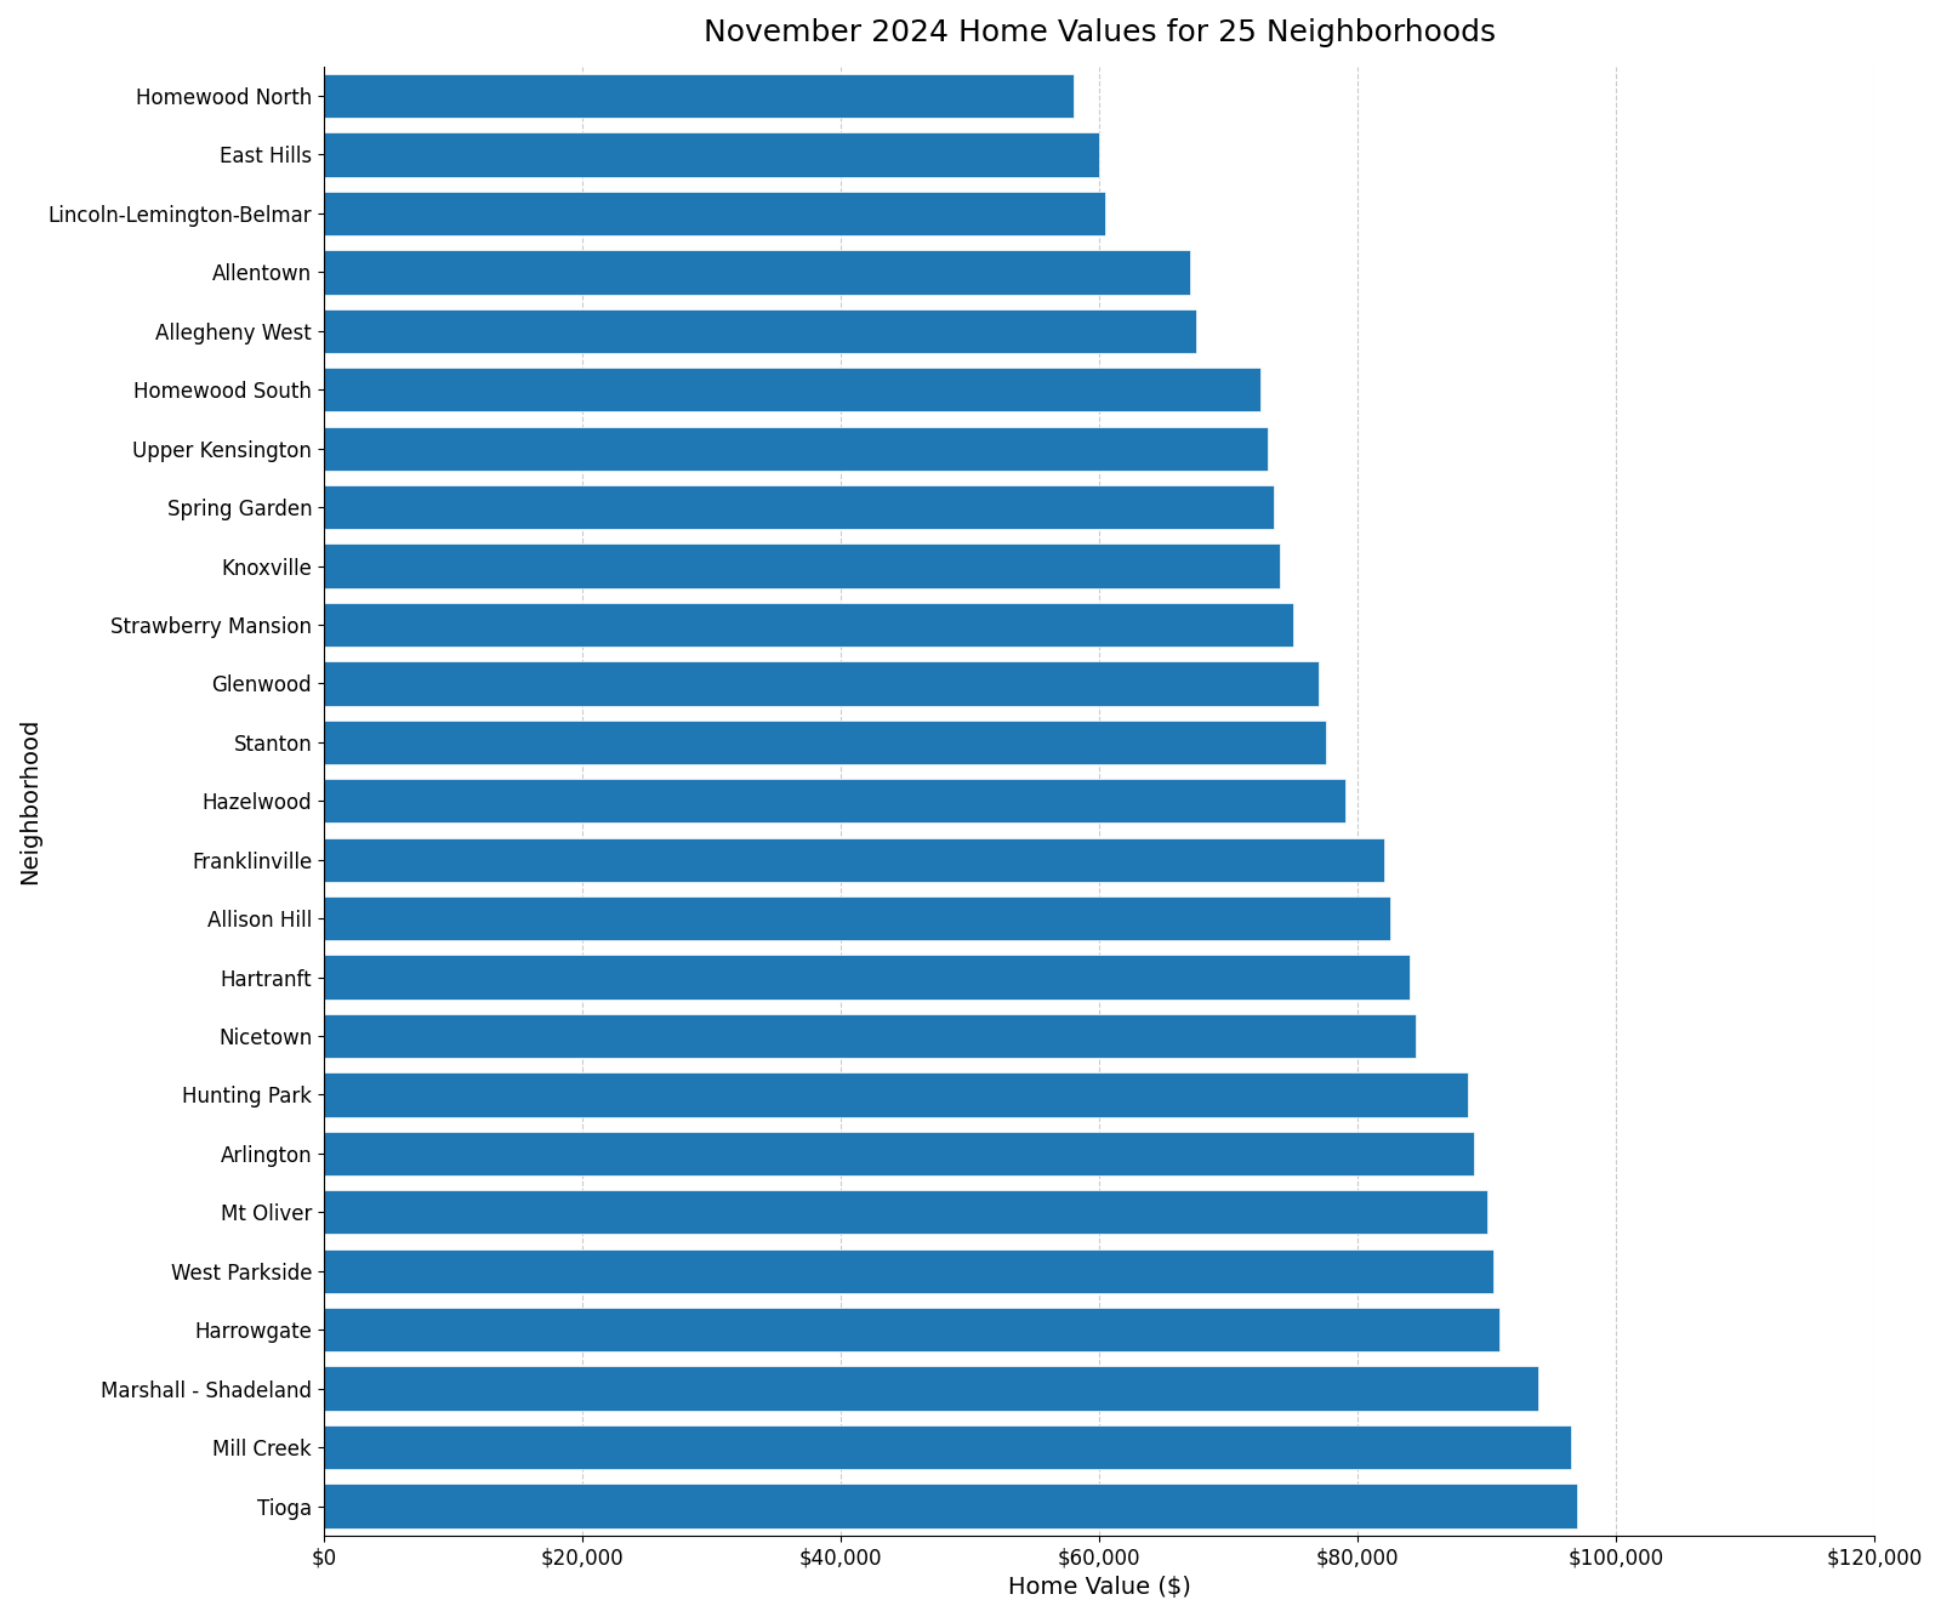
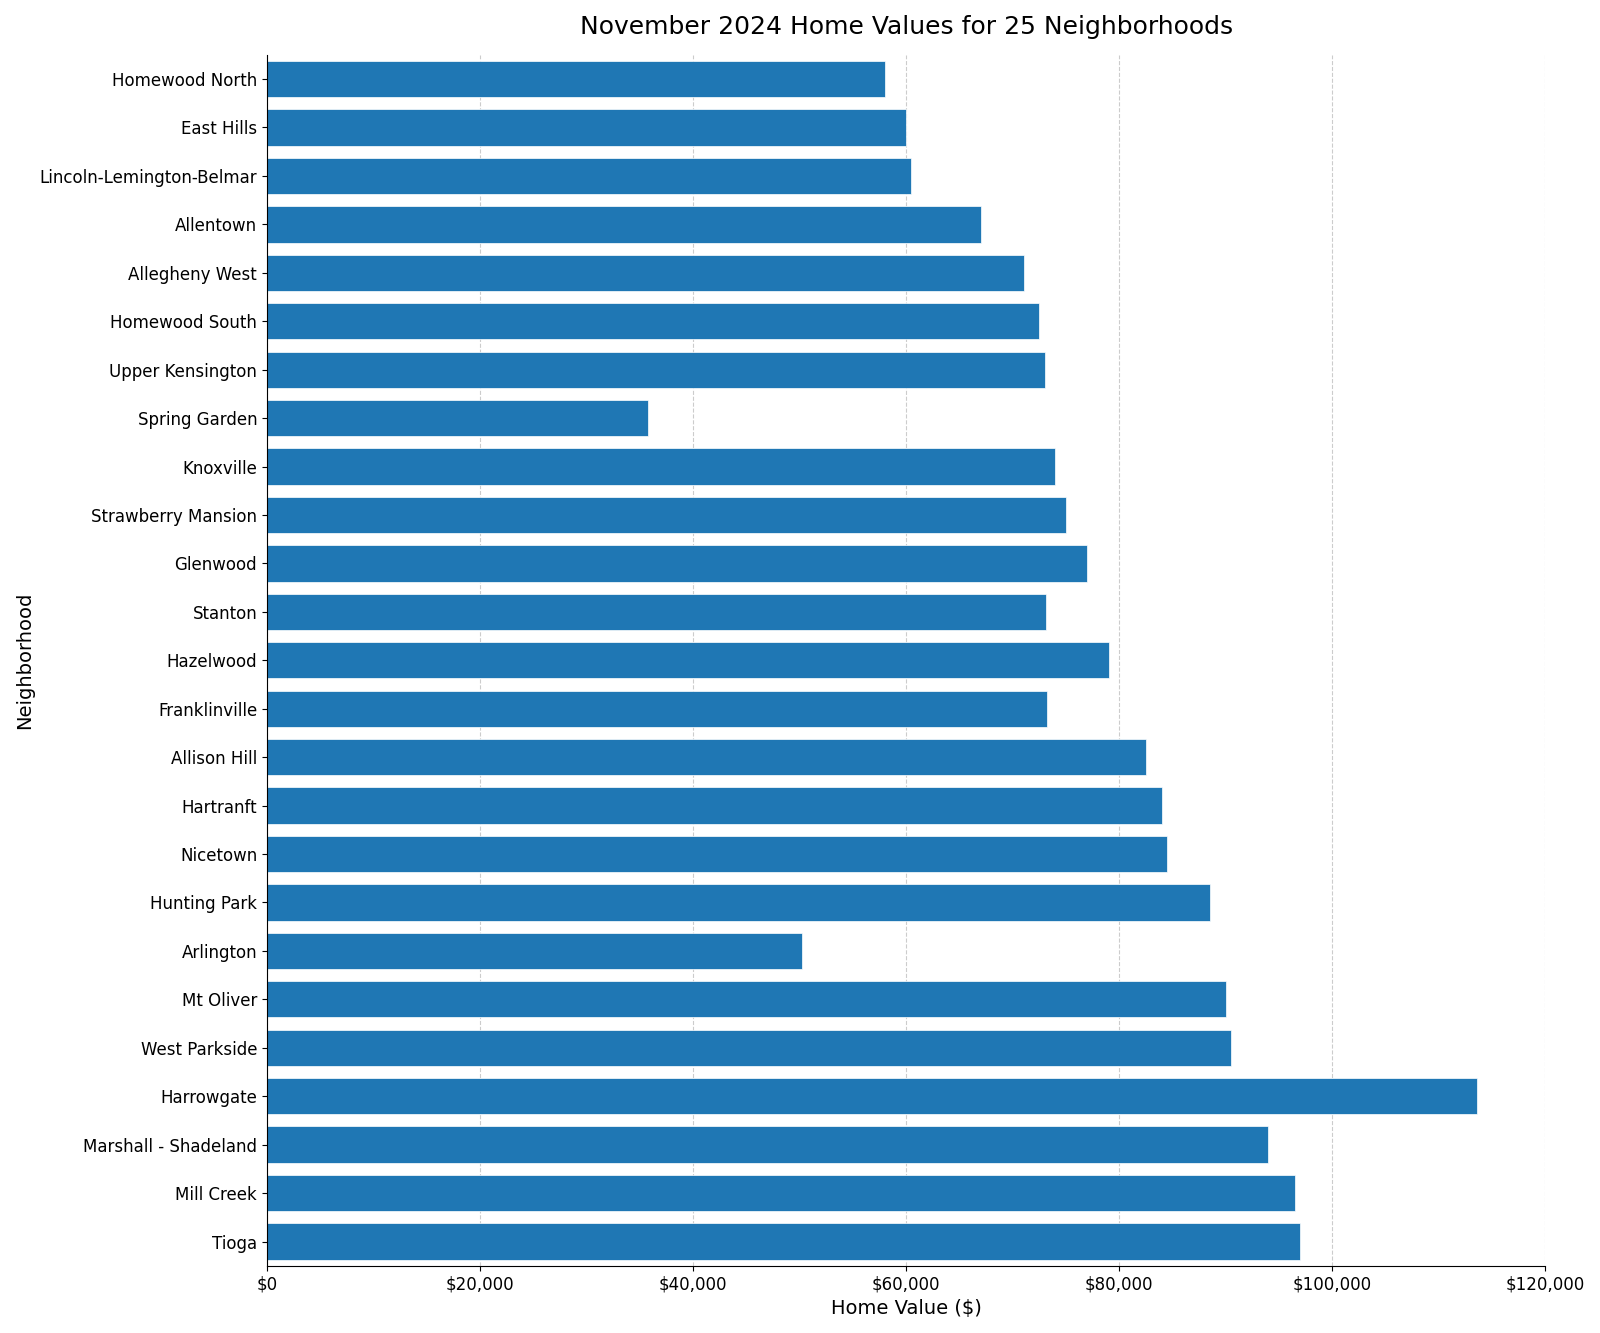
Allegheny West: $67,500 -> $71,100
Spring Garden: $73,500 -> $35,800
Stanton: $77,500 -> $73,100
Franklinville: $82,000 -> $73,200
Arlington: $89,000 -> $50,200
Harrowgate: $91,000 -> $113,600
